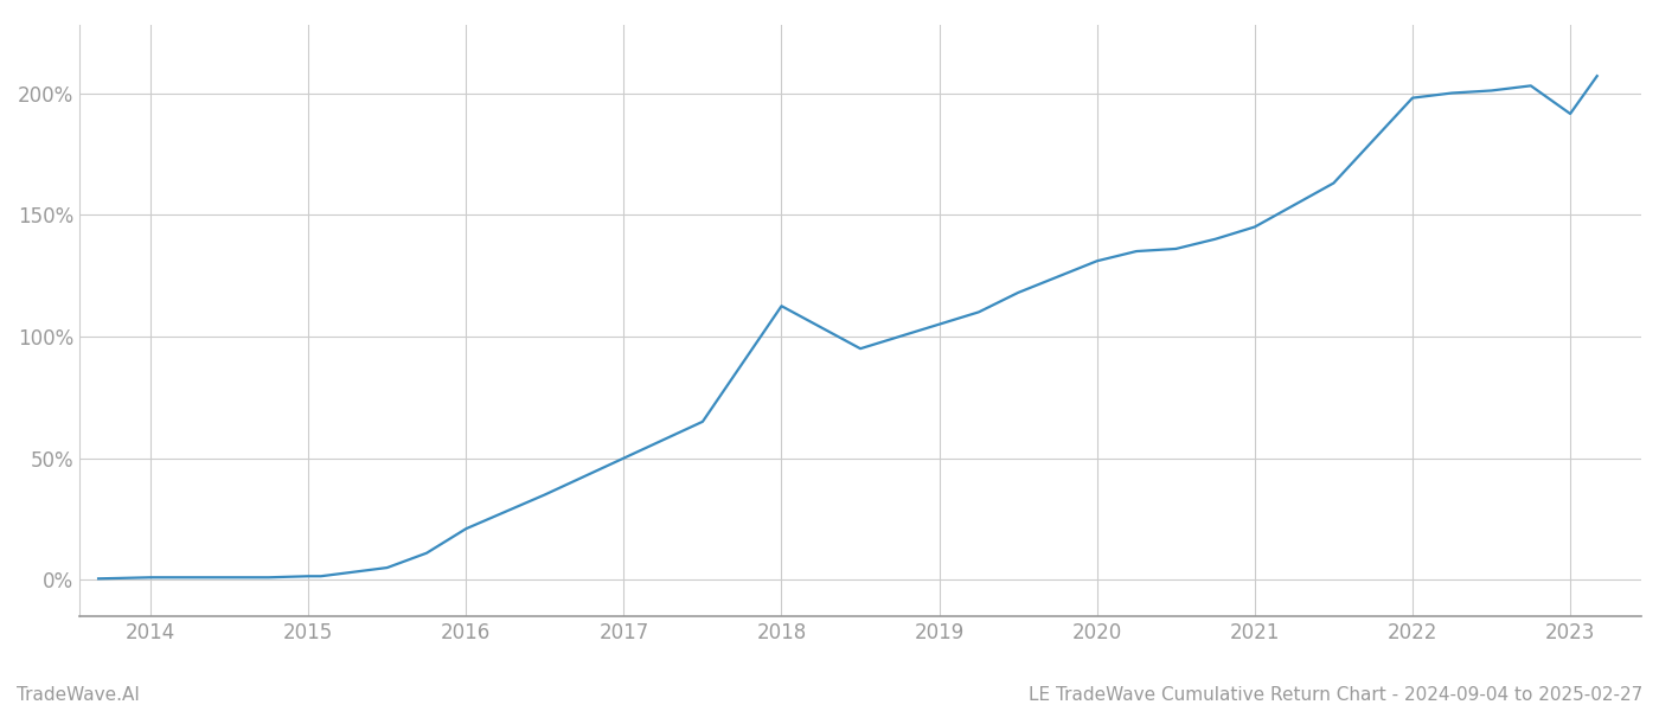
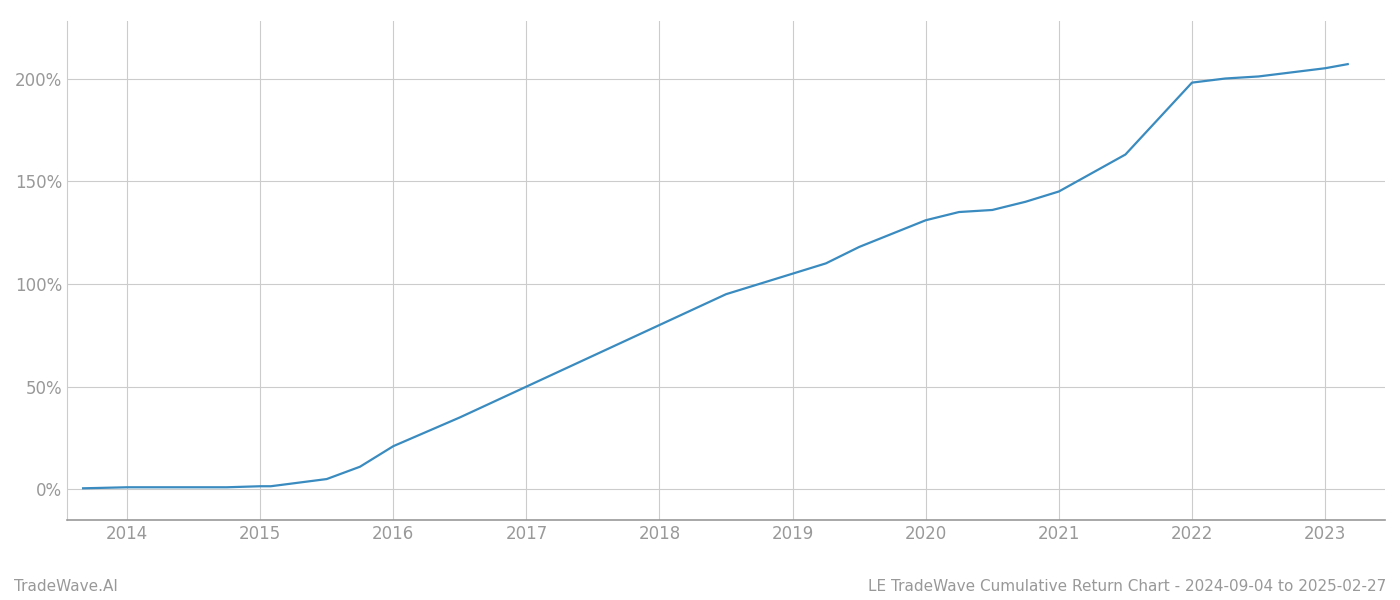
2018: 112.5% -> 80.0%
2023: 191.5% -> 205.0%
